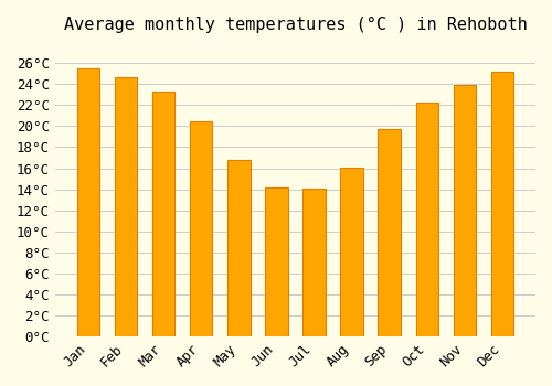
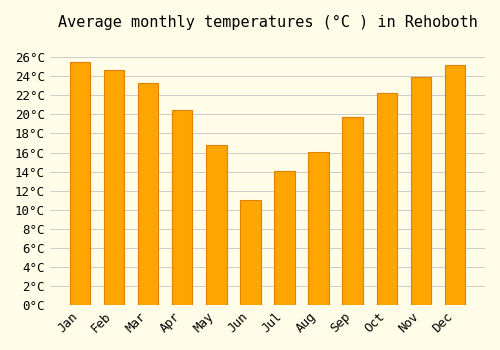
Jun: 14.2°C -> 11.0°C
